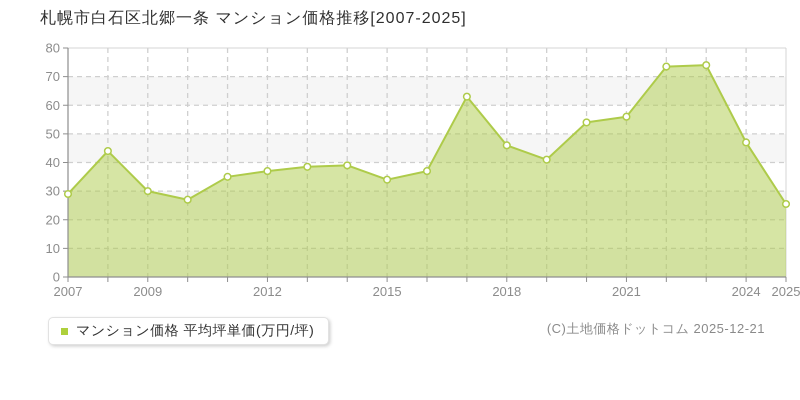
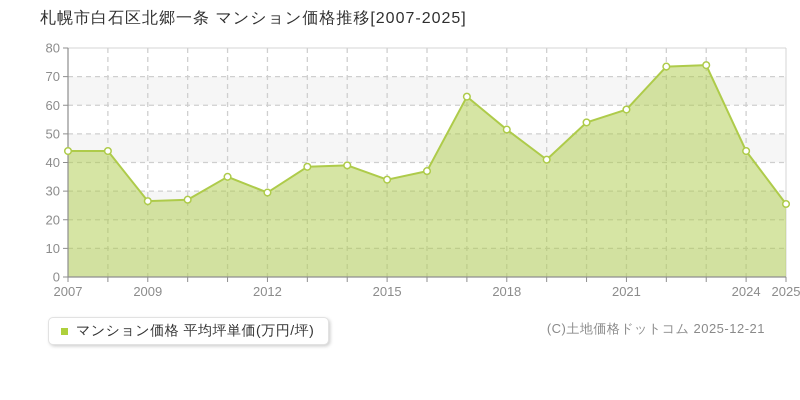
2007: 29 -> 44
2009: 30 -> 26
2012: 37 -> 30
2018: 46 -> 52
2021: 56 -> 58
2024: 47 -> 44
